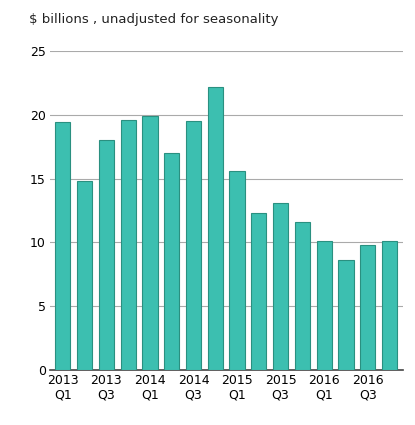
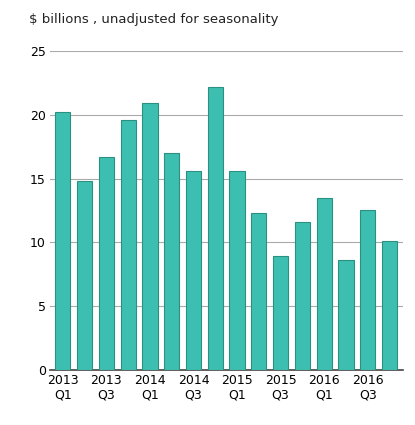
2013 Q1: 19.4 -> 20.2
2013 Q3: 18.0 -> 16.7
2014 Q1: 19.9 -> 20.9
2014 Q3: 19.5 -> 15.6
2015 Q3: 13.1 -> 8.9
2016 Q1: 10.1 -> 13.5
2016 Q3: 9.8 -> 12.5
